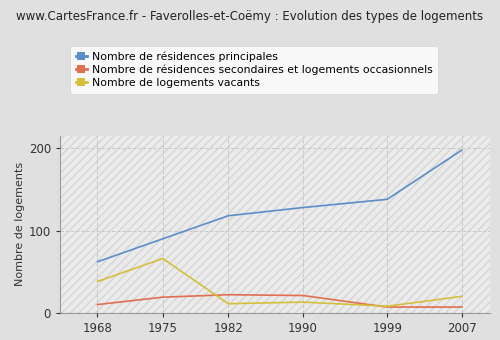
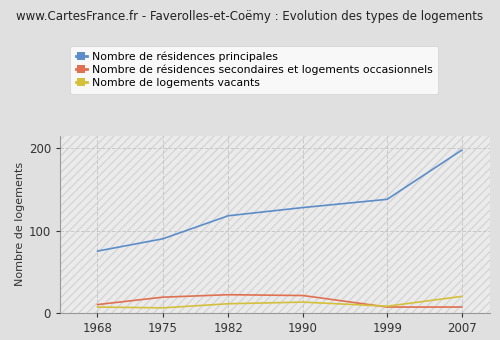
Nombre de résidences principales/1968: 62 -> 75
Nombre de logements vacants/1968: 38 -> 7
Nombre de logements vacants/1975: 66 -> 6
